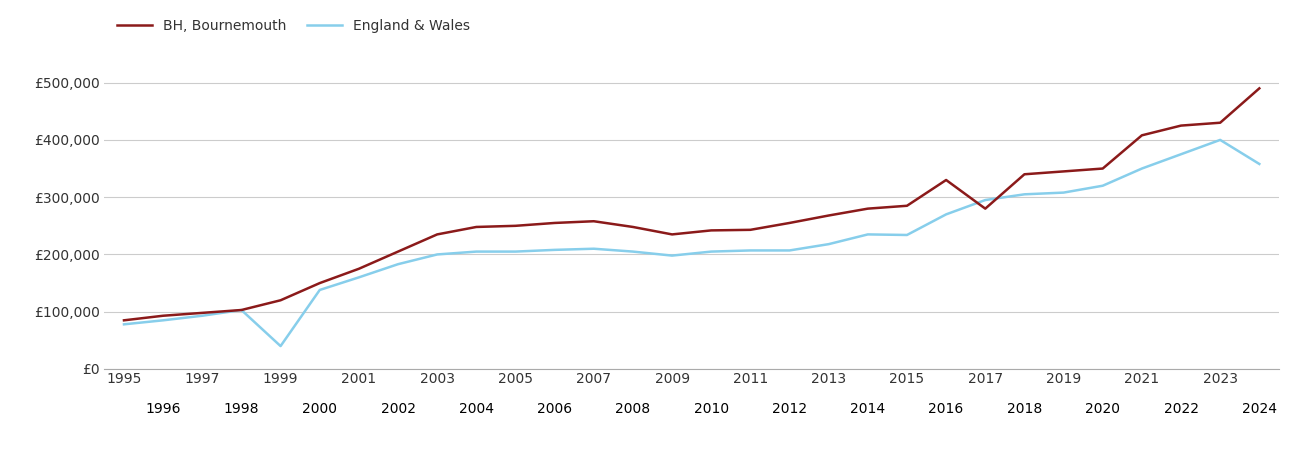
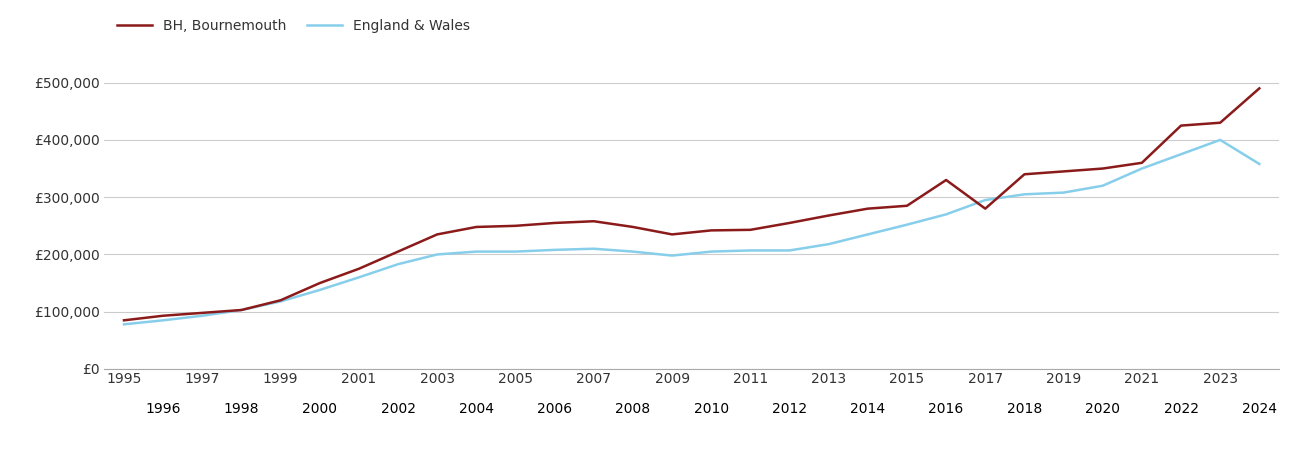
England & Wales/1999: £40,000 -> £118,000
England & Wales/2015: £234,000 -> £252,000
BH, Bournemouth/2021: £408,000 -> £360,000
